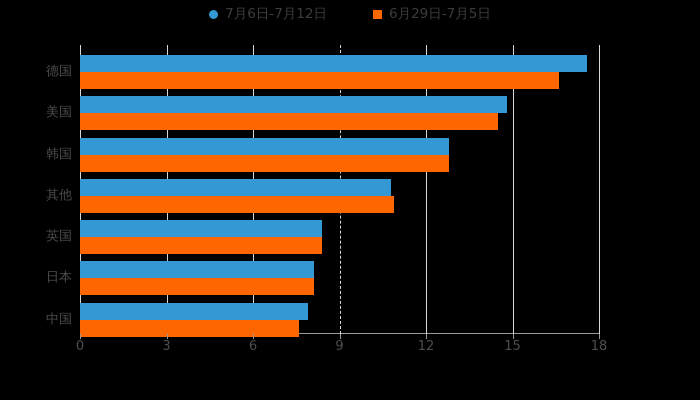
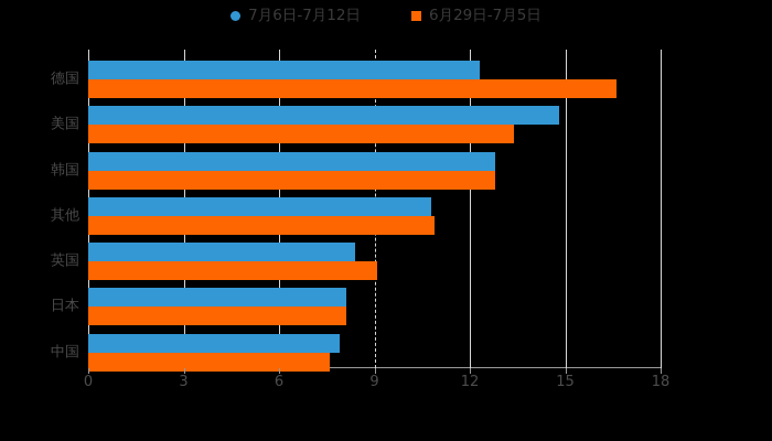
7月6日-7月12日/德国: 17.6 -> 12.3
6月29日-7月5日/美国: 14.5 -> 13.4
6月29日-7月5日/英国: 8.4 -> 9.1
